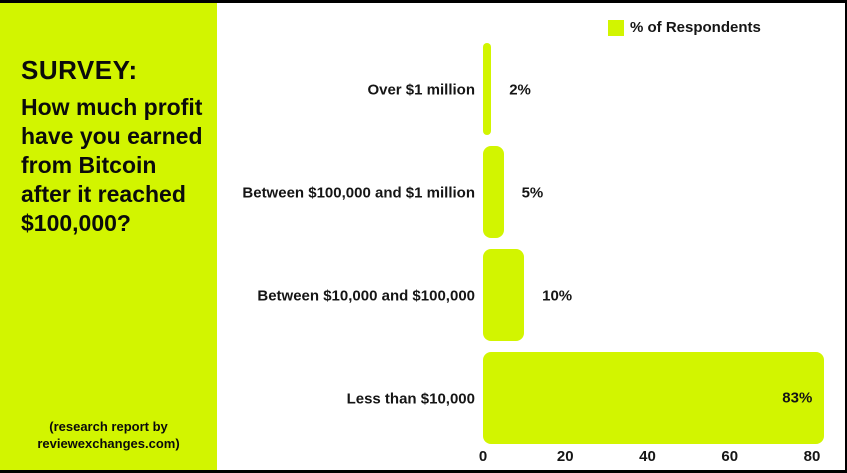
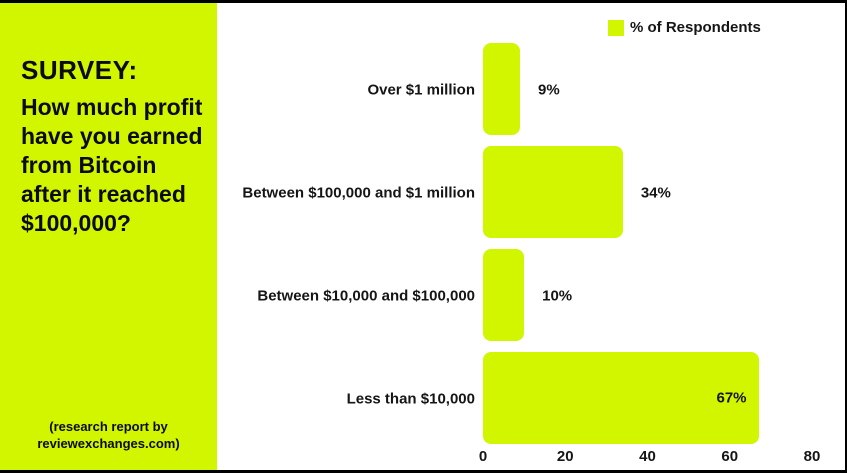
Over $1 million: 2% -> 9%
Between $100,000 and $1 million: 5% -> 34%
Less than $10,000: 83% -> 67%
